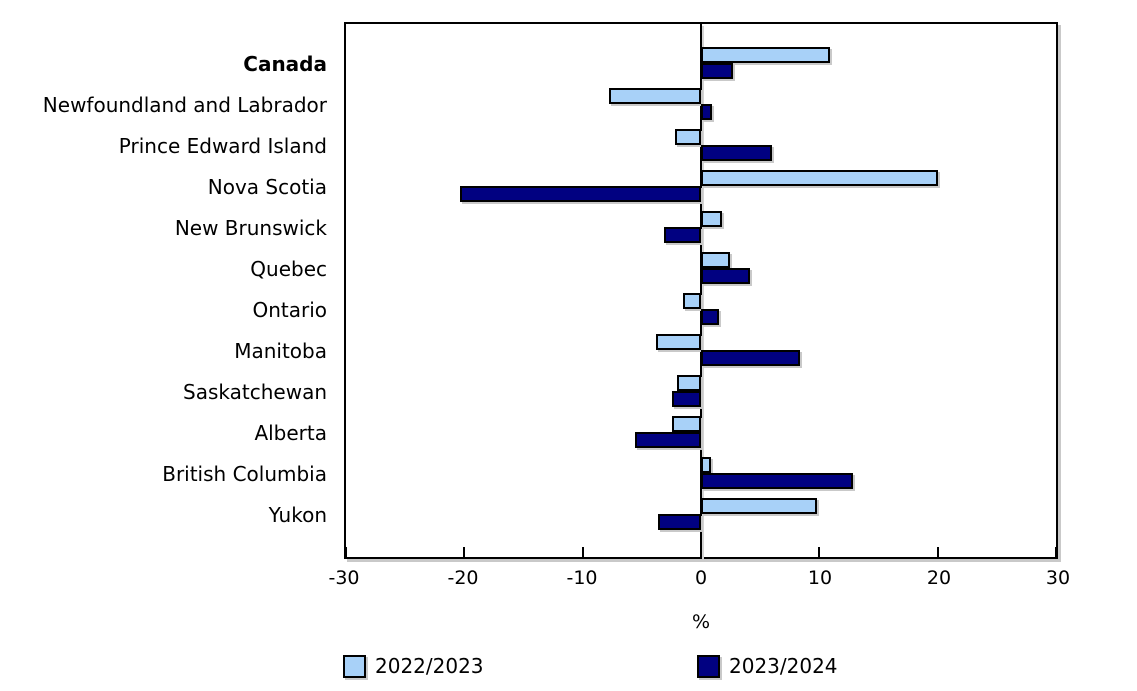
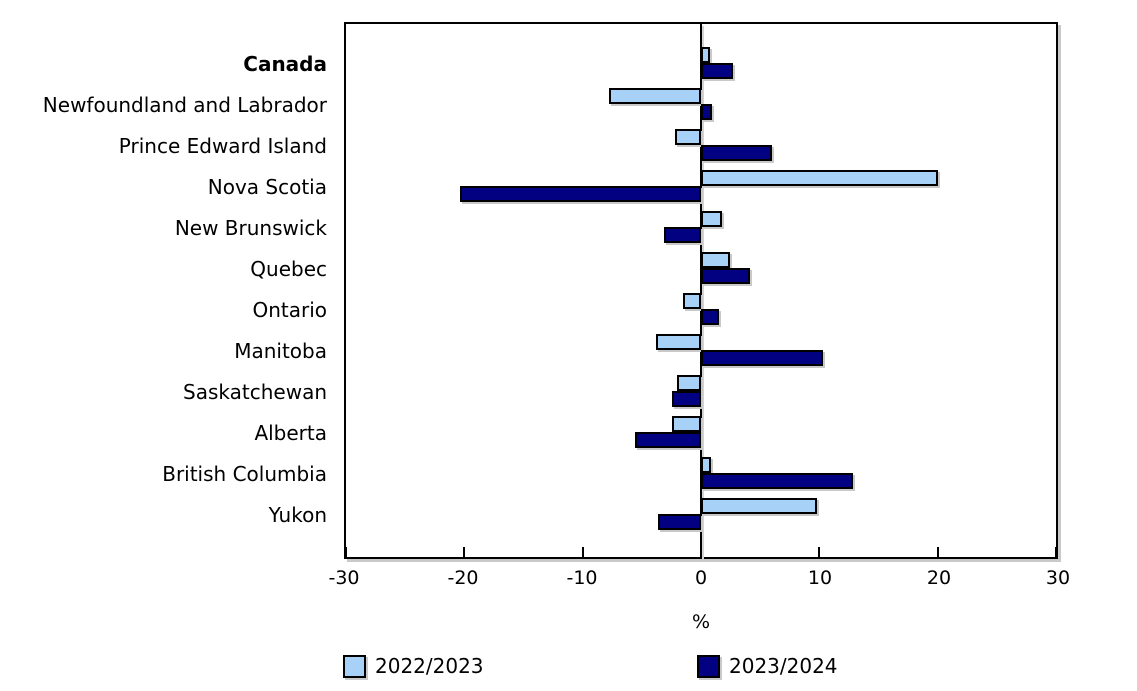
2022/2023/Canada: 10.6 -> 0.4
2023/2024/Manitoba: 8.0 -> 10.0
